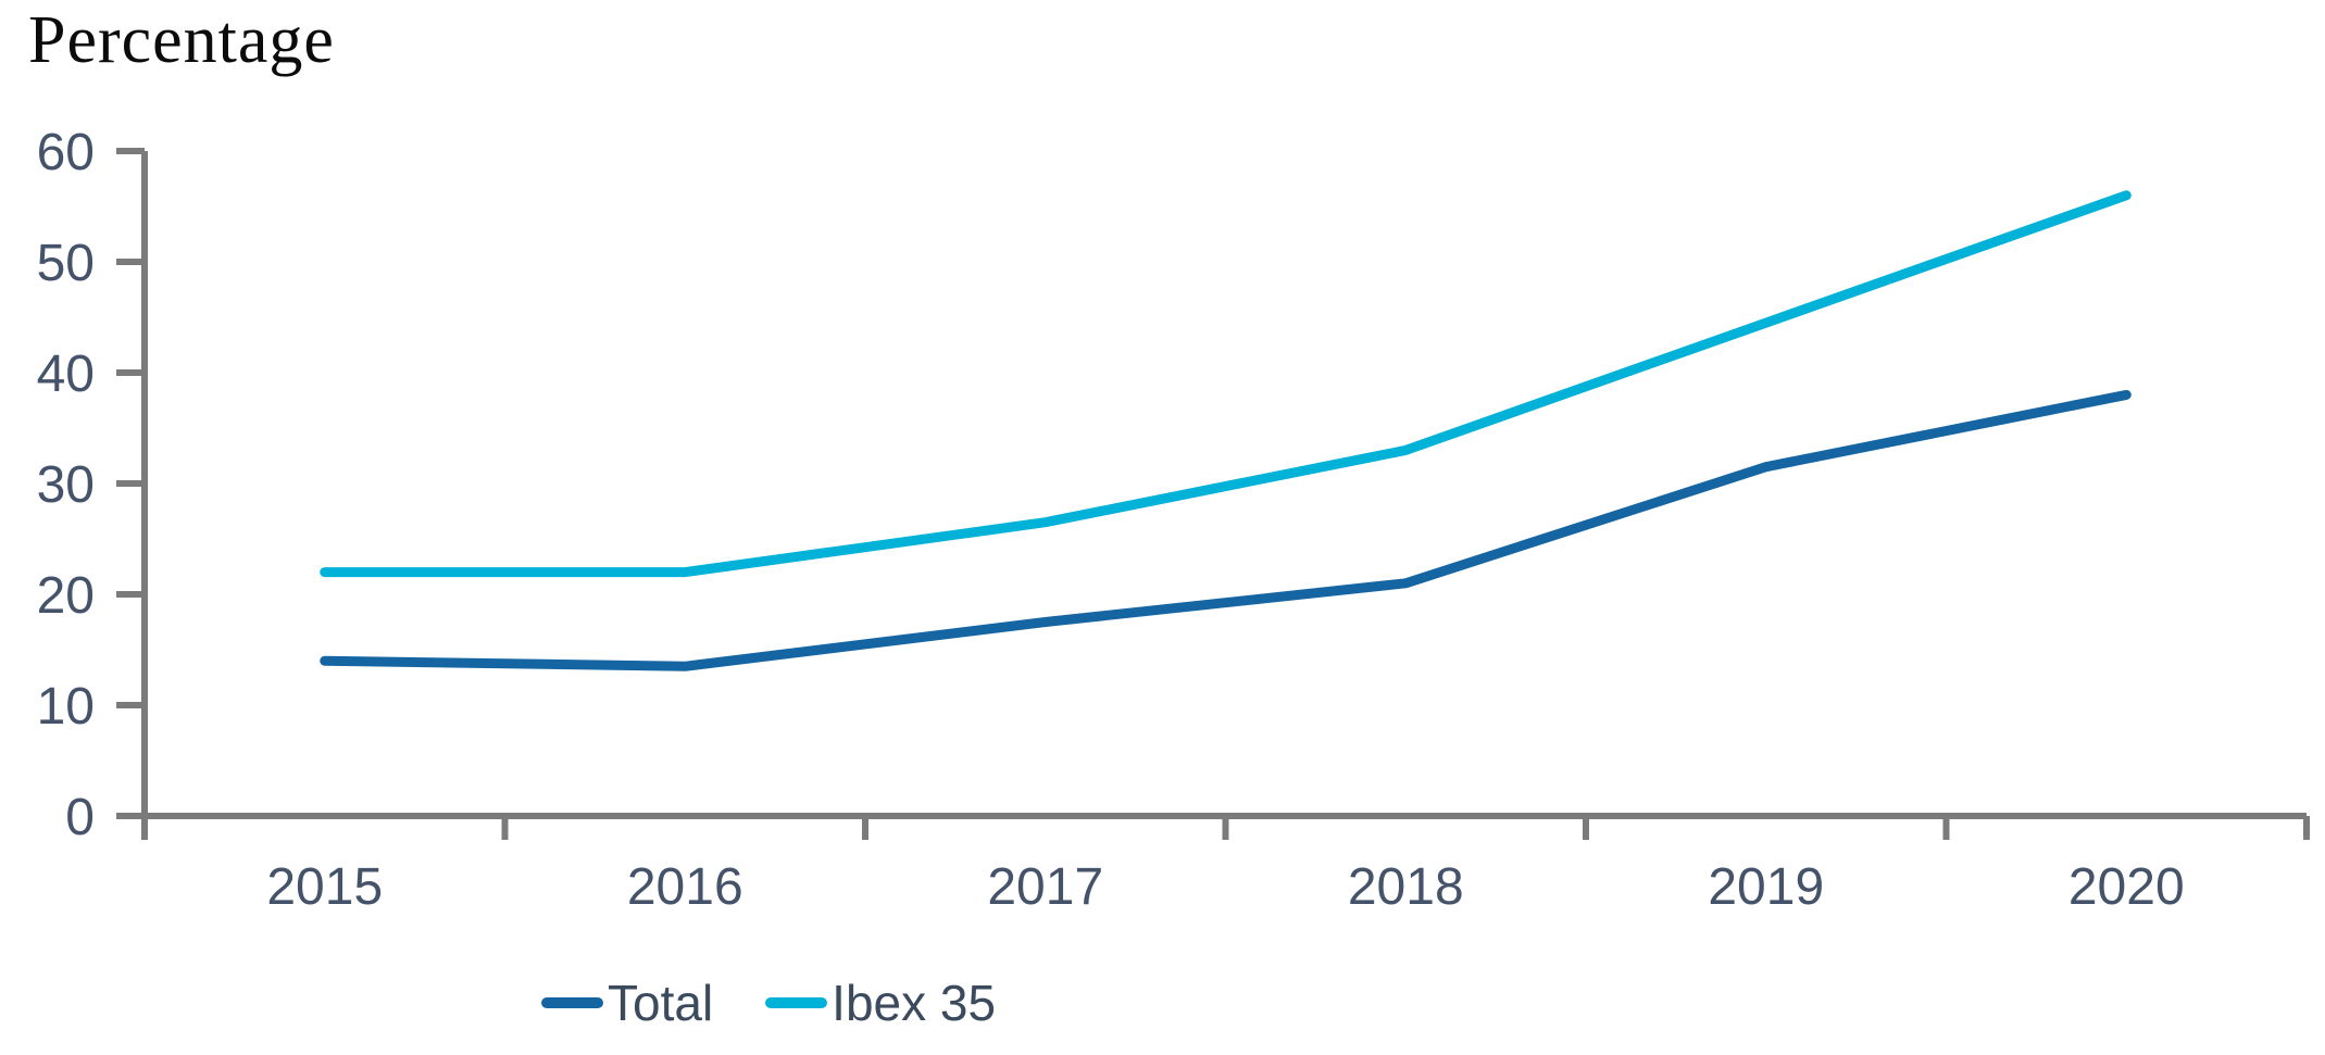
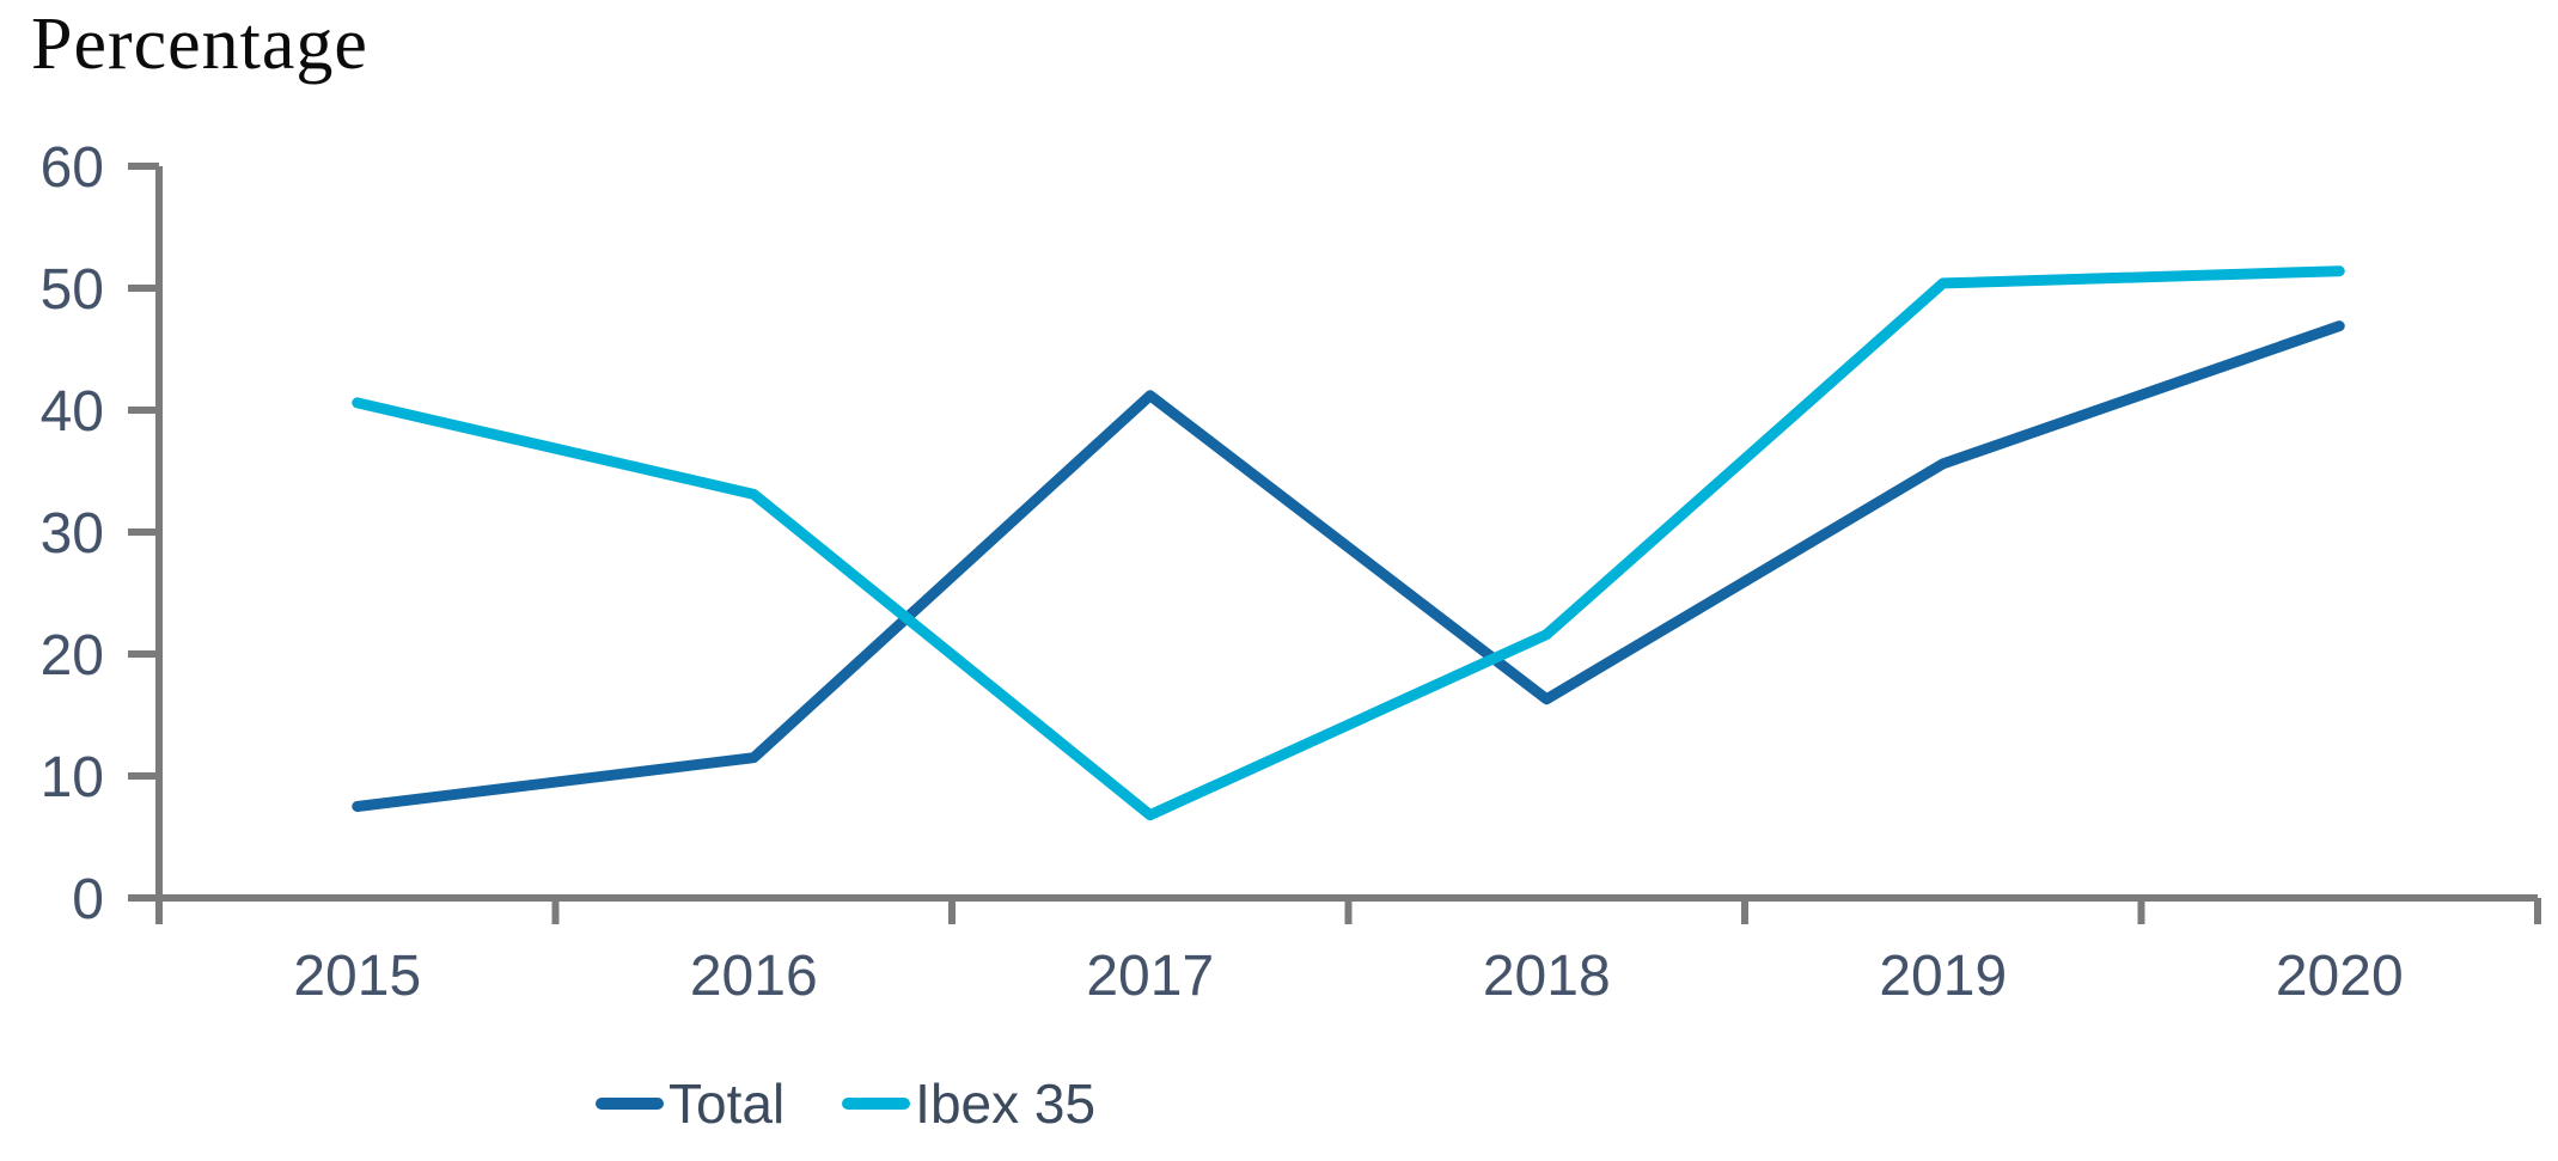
Total/2015: 14.0 -> 7.5
Ibex 35/2015: 22.0 -> 40.6
Total/2016: 13.5 -> 11.5
Ibex 35/2016: 22.0 -> 33.1
Total/2017: 17.5 -> 41.2
Ibex 35/2017: 26.5 -> 6.8
Total/2018: 21.0 -> 16.3
Ibex 35/2018: 33.0 -> 21.6
Total/2019: 31.5 -> 35.6
Ibex 35/2019: 44.5 -> 50.4
Total/2020: 38.0 -> 46.9
Ibex 35/2020: 56.0 -> 51.4
